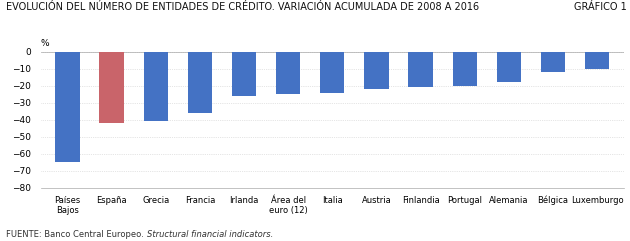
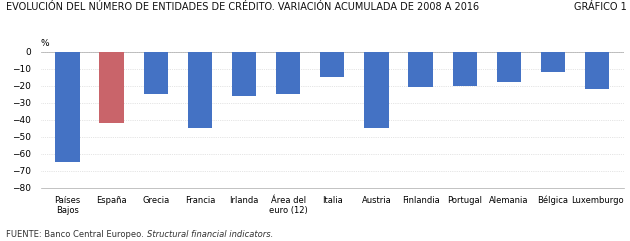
Grecia: -41 -> -25
Francia: -36 -> -45
Italia: -24 -> -15
Austria: -22 -> -45
Luxemburgo: -10 -> -22
